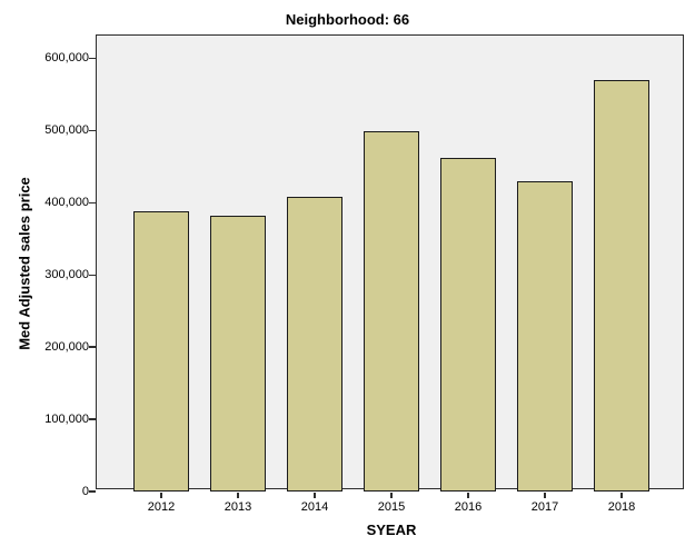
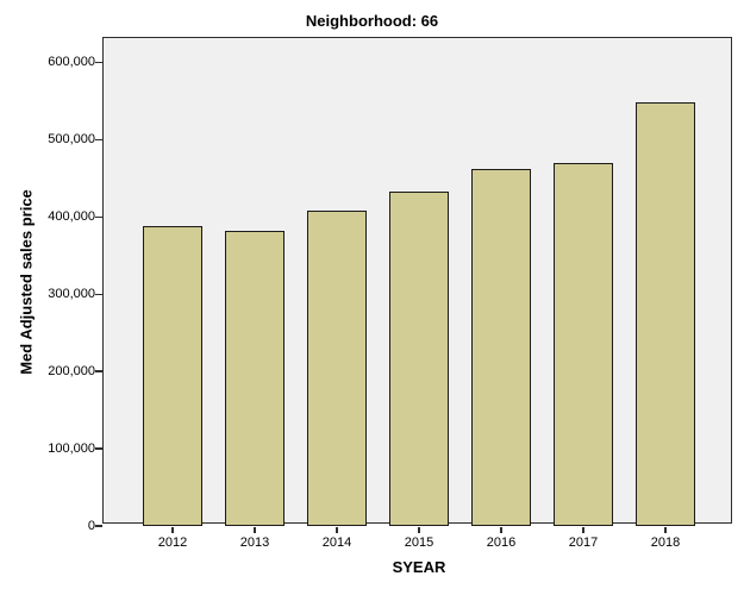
2015: 500000 -> 430000
2017: 430000 -> 470000
2018: 570000 -> 550000
